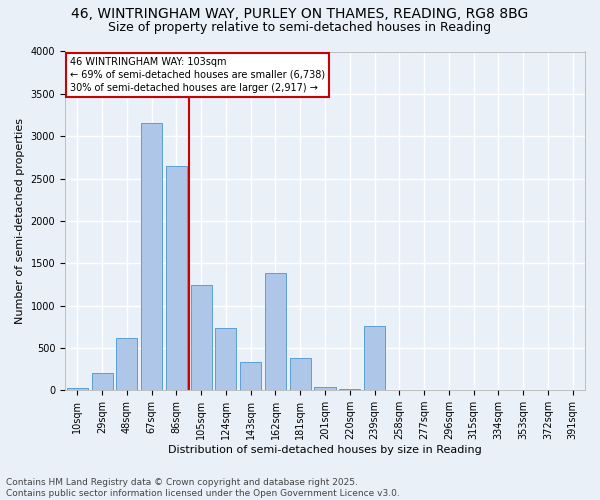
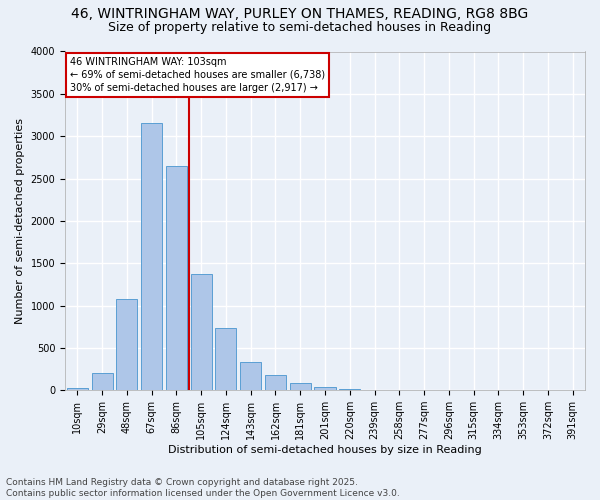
48sqm: 620 -> 1080
105sqm: 1240 -> 1370
162sqm: 1380 -> 180
181sqm: 380 -> 80
239sqm: 760 -> 0
